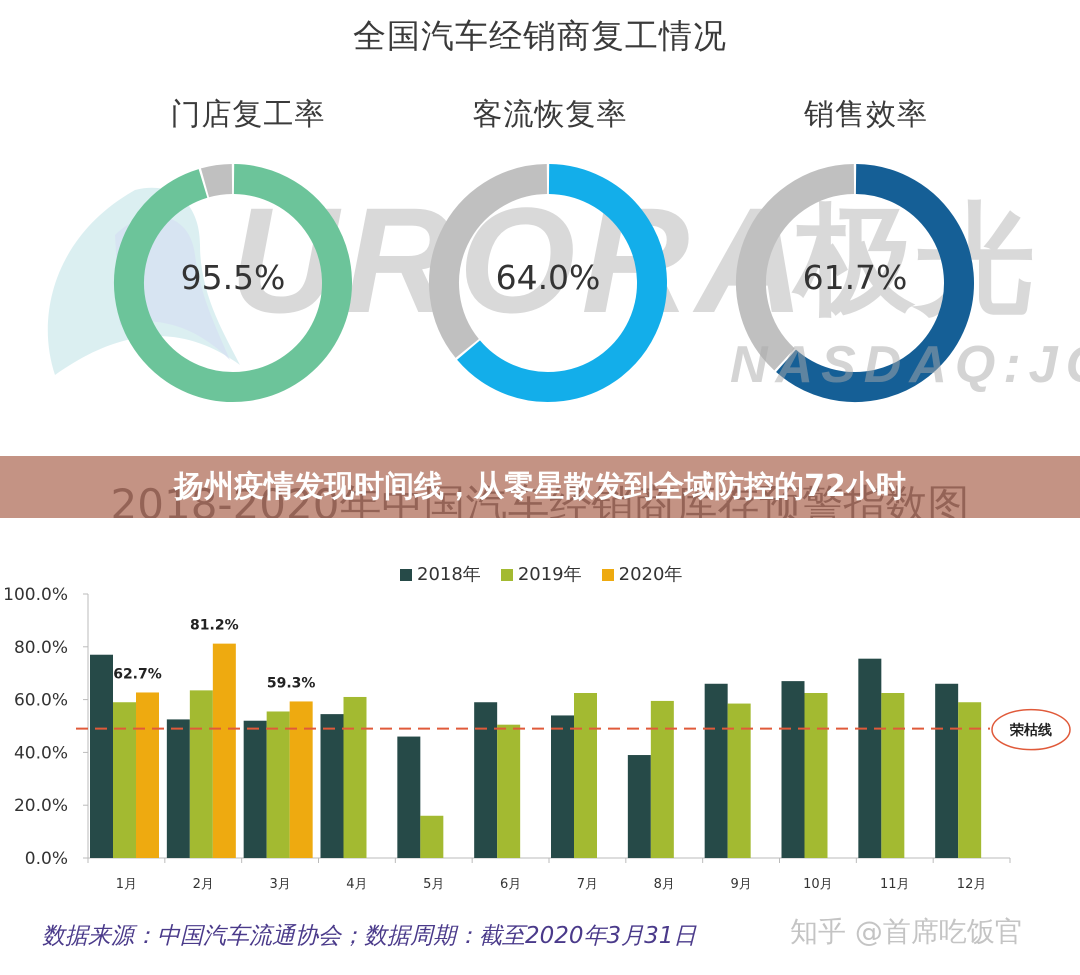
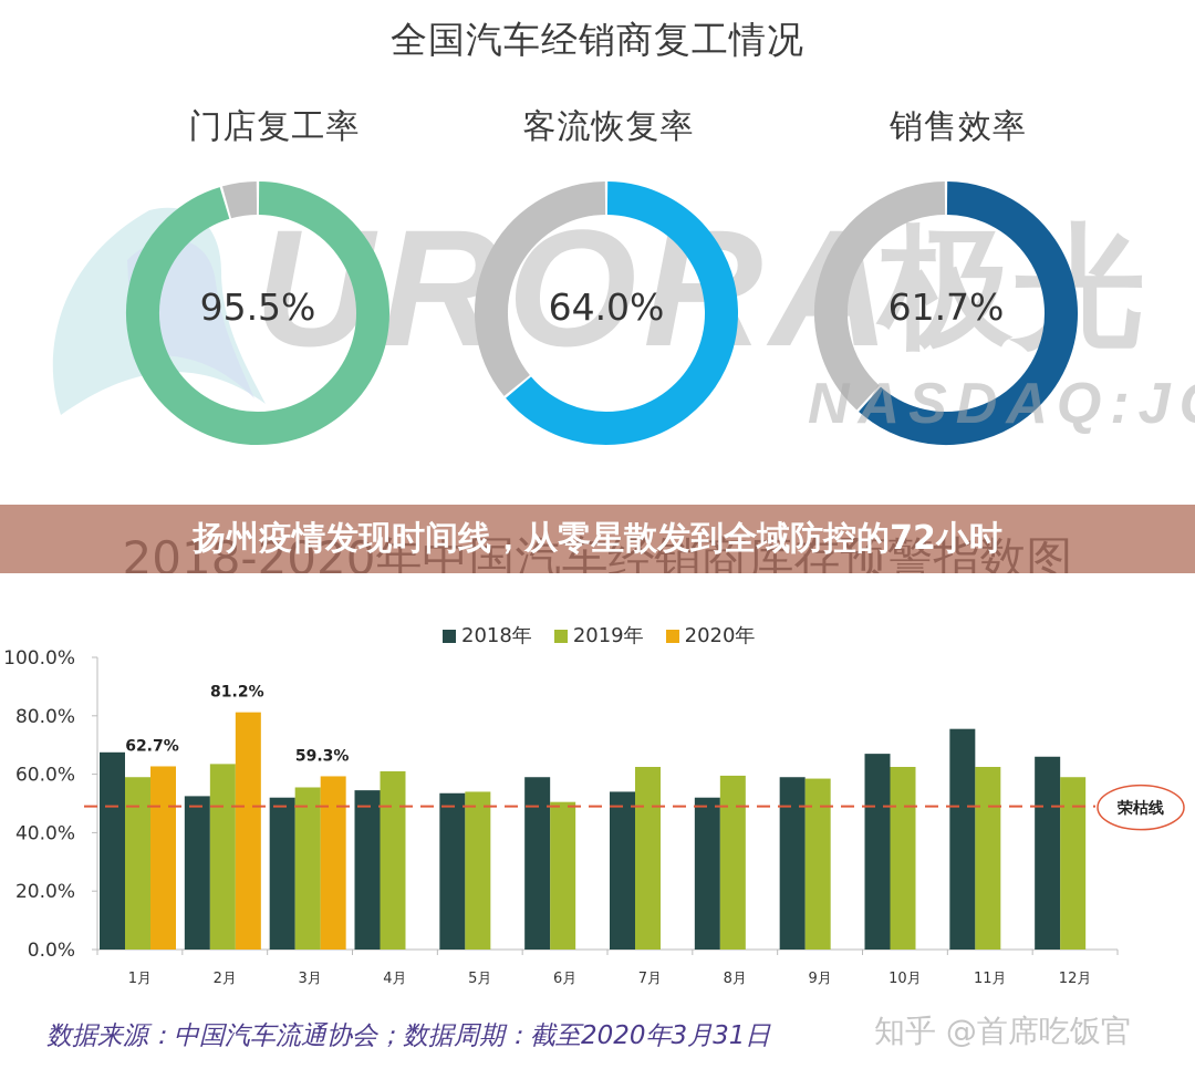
2018年/1月: 77% -> 68%
2018年/5月: 46% -> 54%
2019年/5月: 16% -> 54%
2018年/8月: 39% -> 52%
2018年/9月: 66% -> 59%
